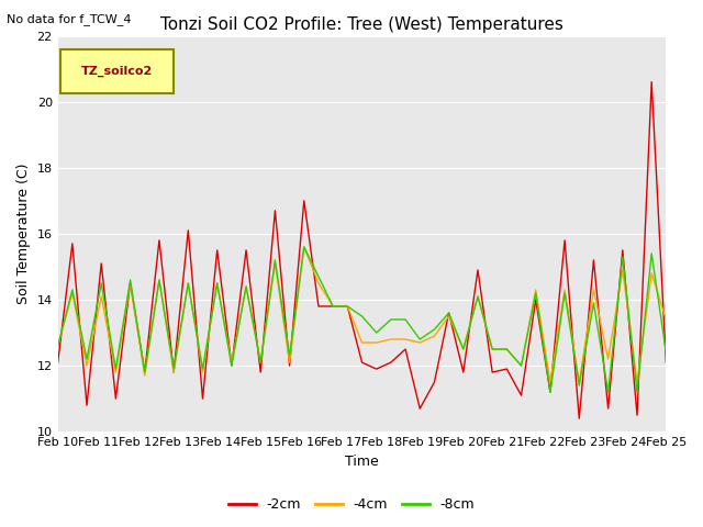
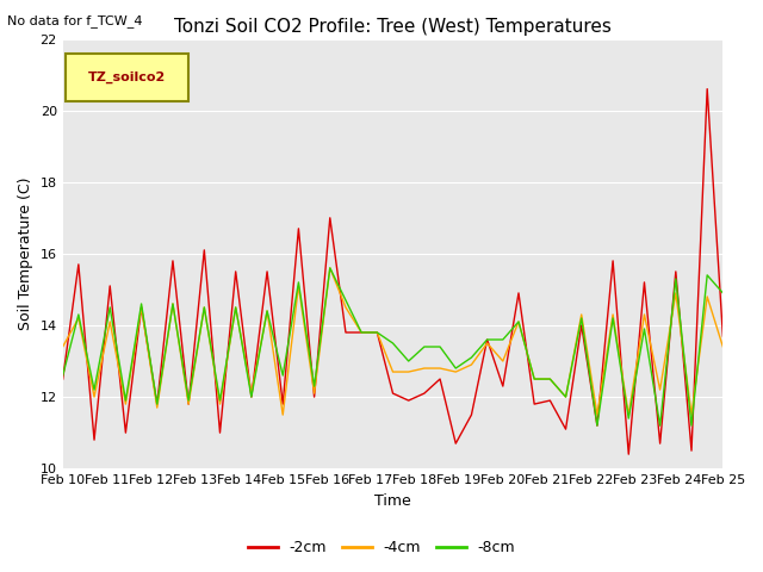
-2cm/Feb 10: 12.1 -> 12.5
-4cm/Feb 10: 12.6 -> 13.4
-4cm/Feb 15: 12.1 -> 11.5
-8cm/Feb 15: 12.1 -> 12.6
-2cm/Feb 20: 11.8 -> 12.3
-4cm/Feb 20: 12.5 -> 13.0
-8cm/Feb 20: 12.5 -> 13.6
-2cm/Feb 25: 12.1 -> 13.7
-8cm/Feb 25: 12.4 -> 14.9
